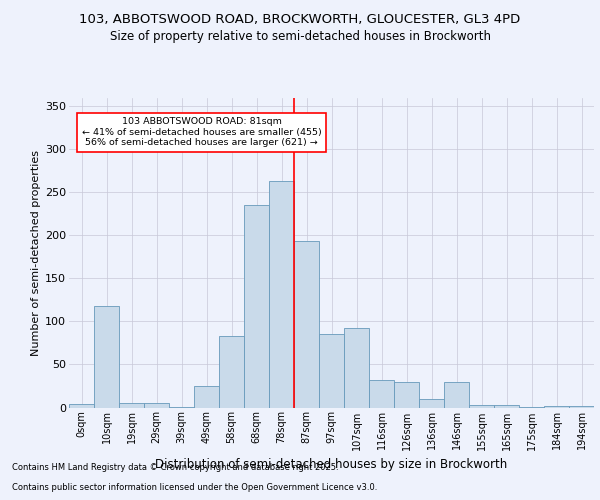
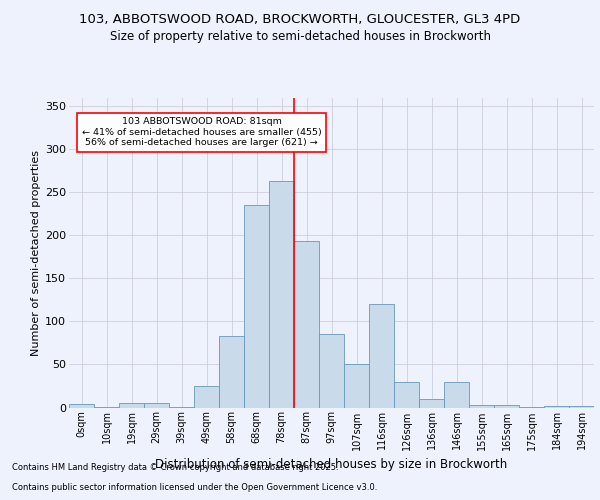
10sqm: 118 -> 1
107sqm: 92 -> 50
116sqm: 32 -> 120
